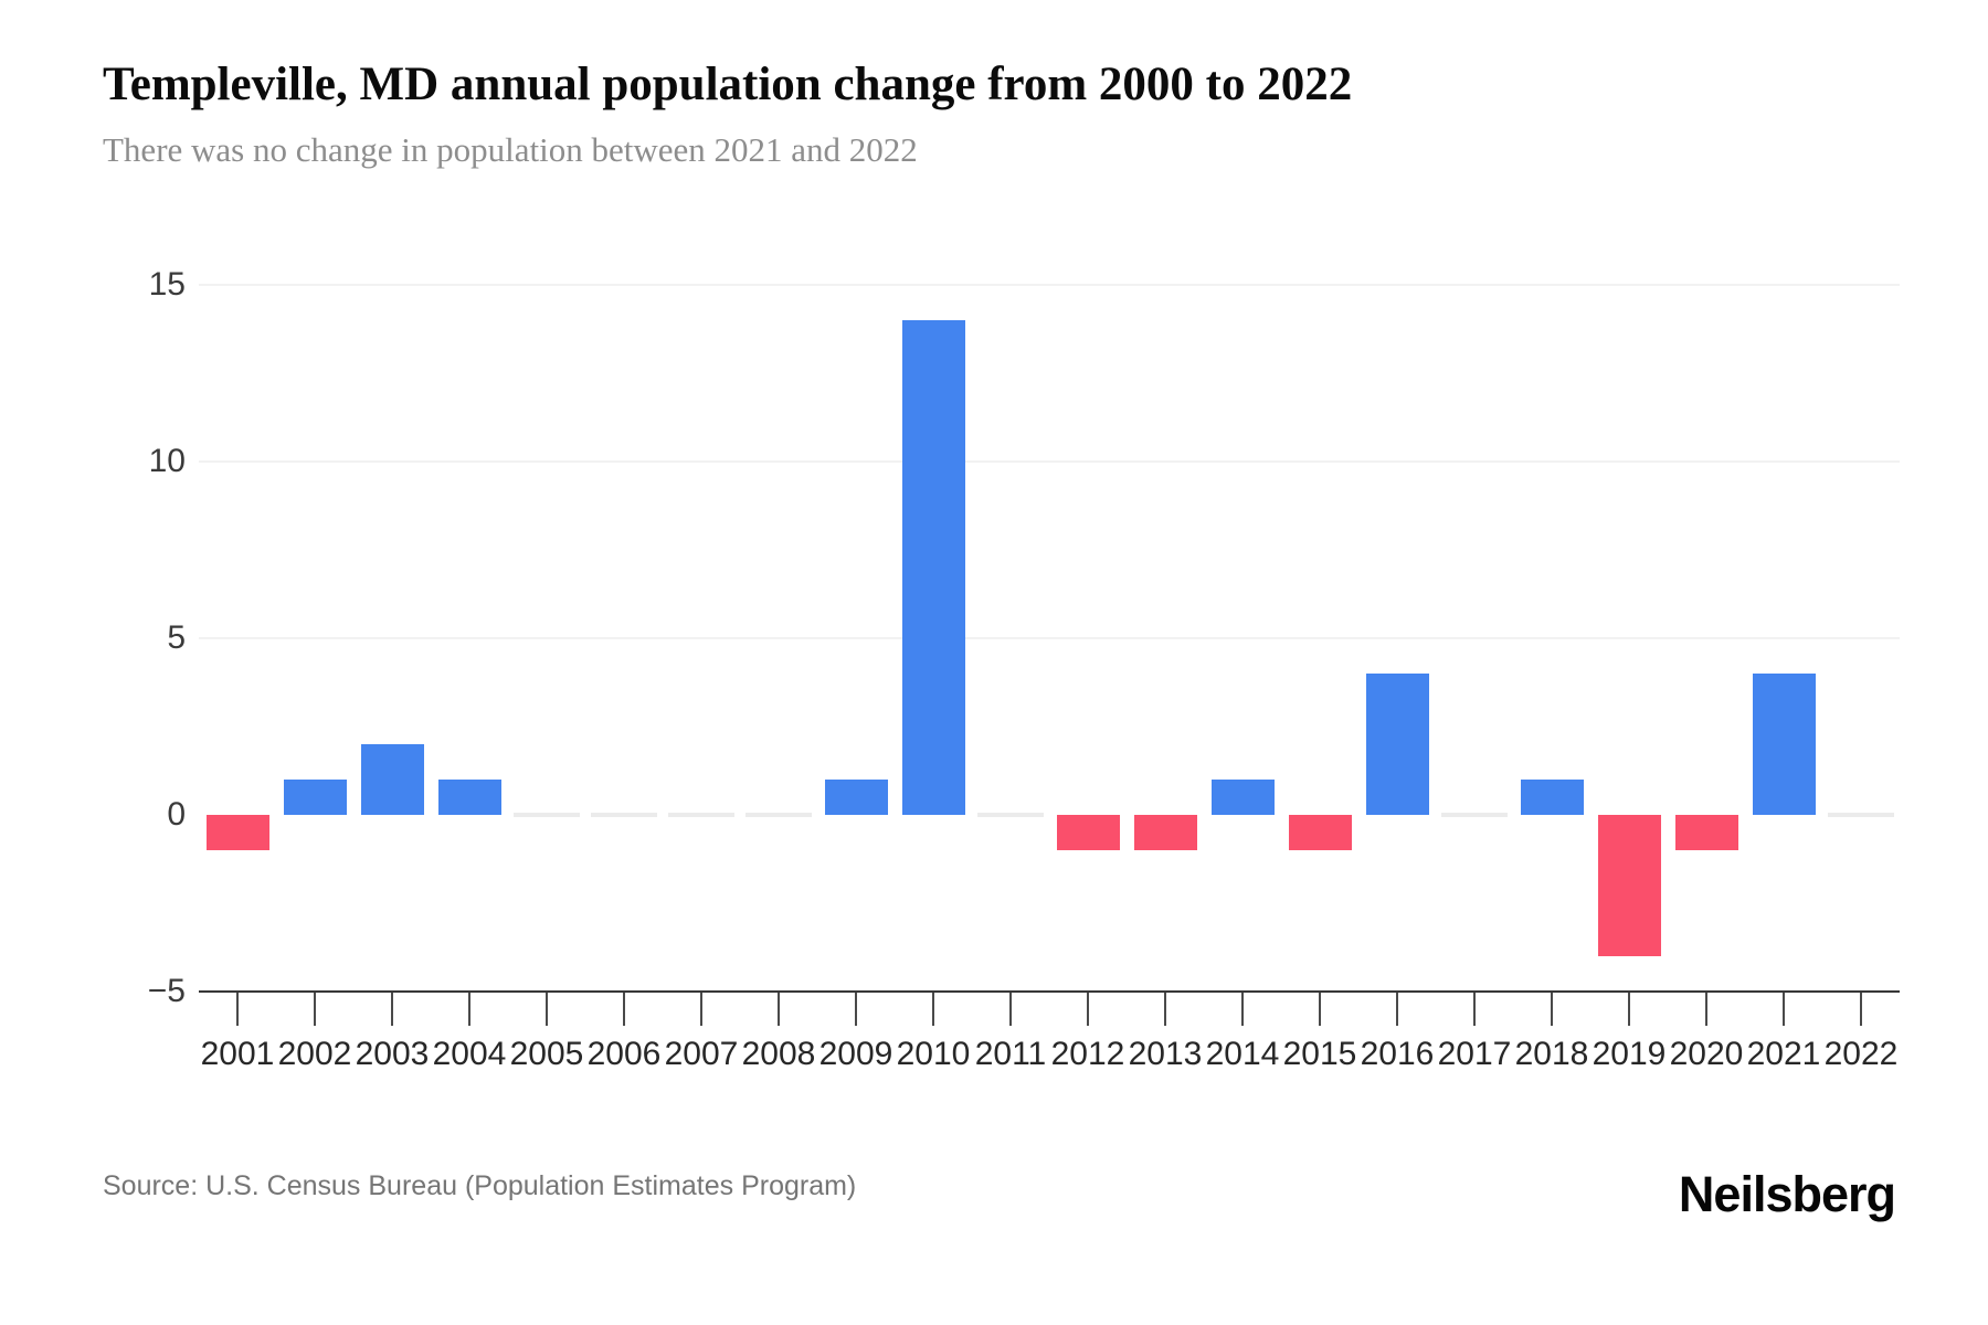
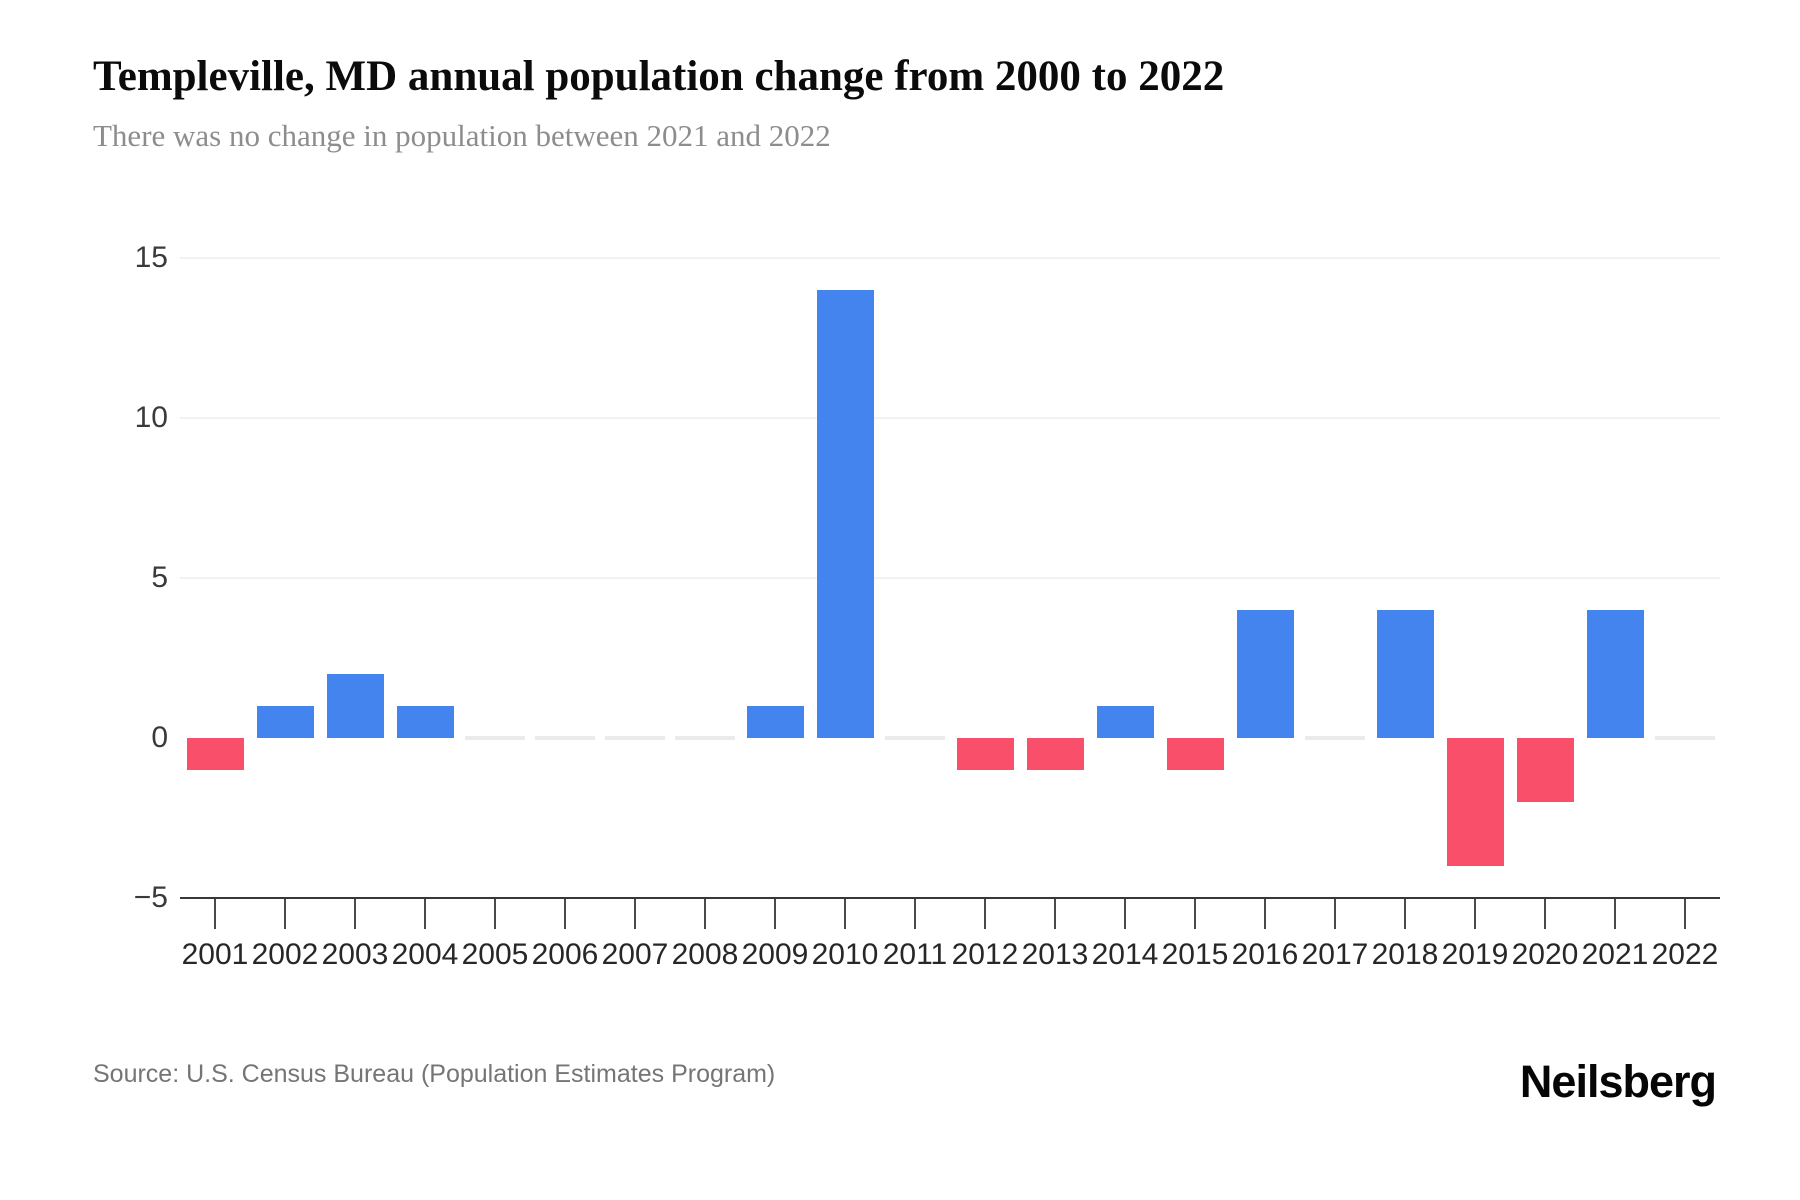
2018: 1 -> 4
2020: -1 -> -2
